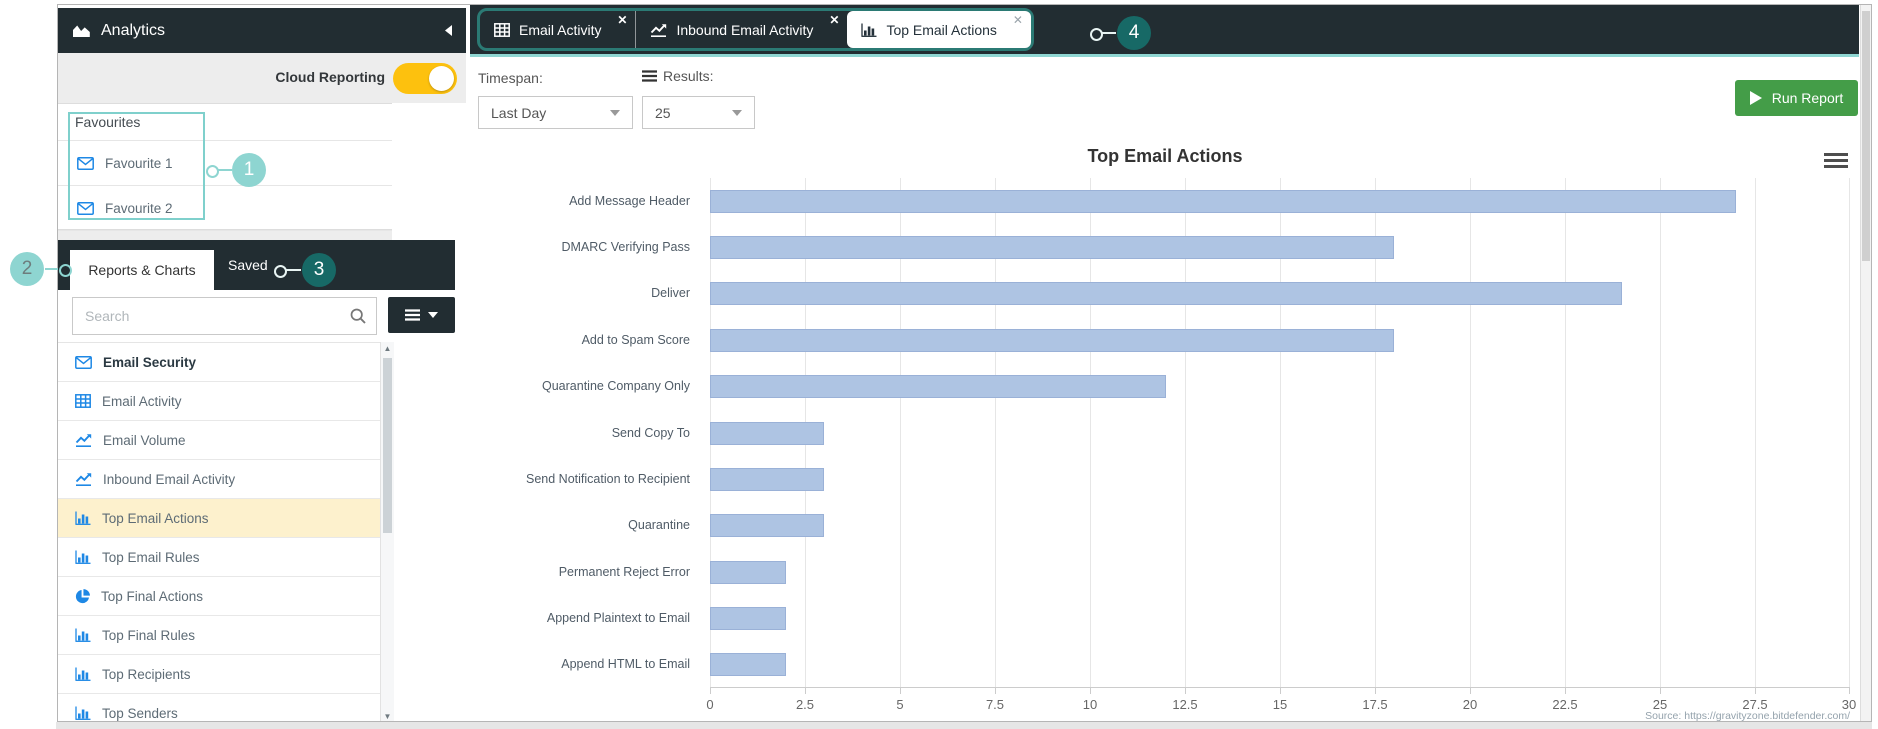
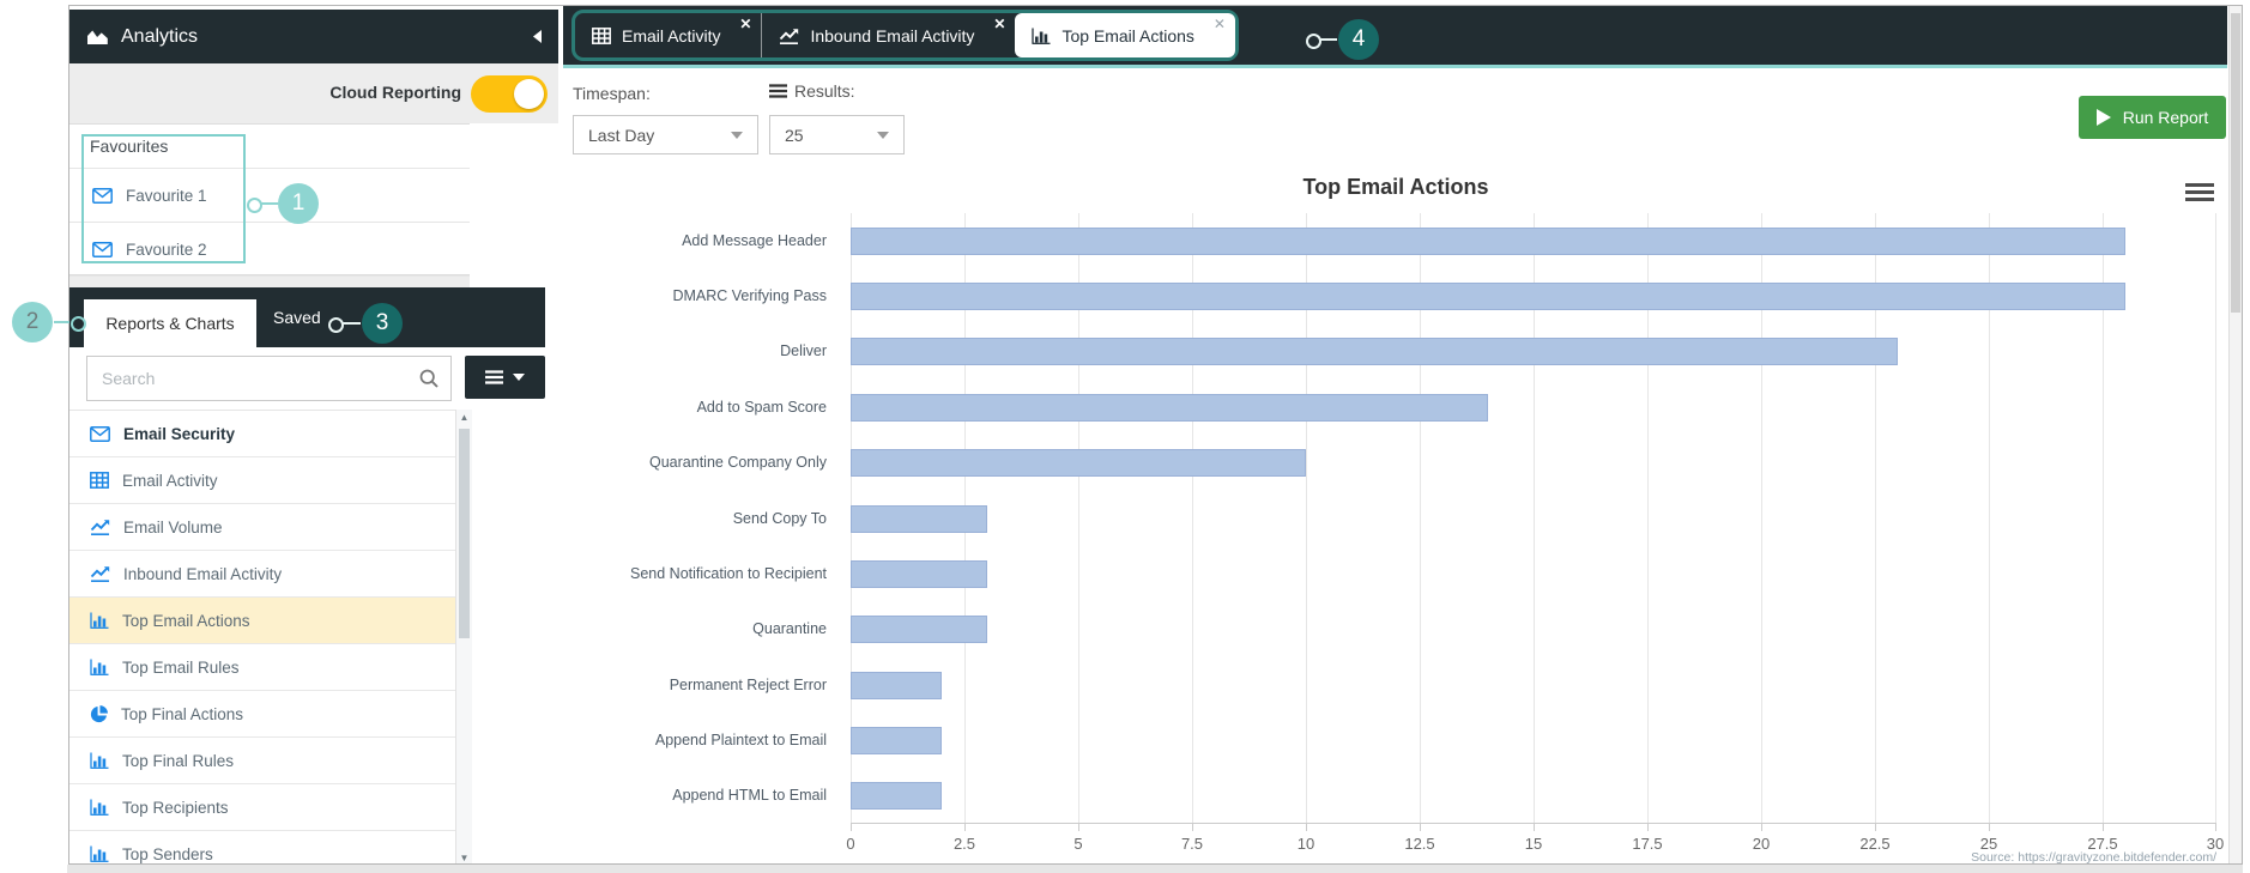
Add Message Header: 27 -> 28
DMARC Verifying Pass: 18 -> 28
Deliver: 24 -> 23
Add to Spam Score: 18 -> 14
Quarantine Company Only: 12 -> 10
